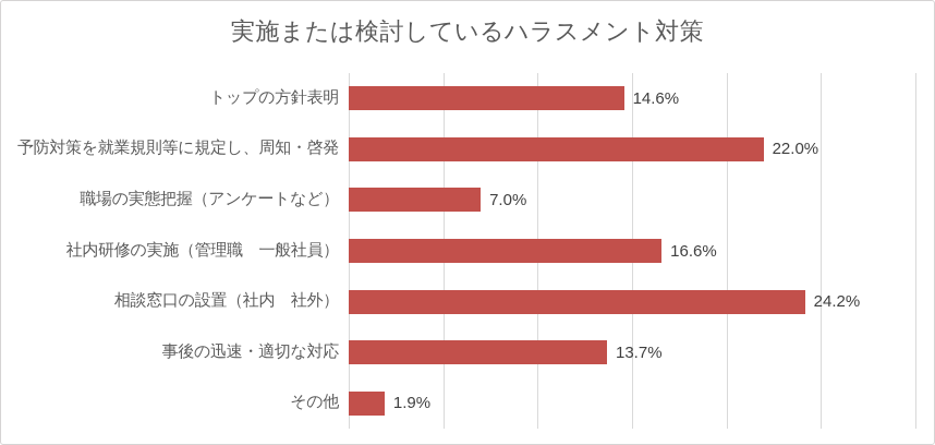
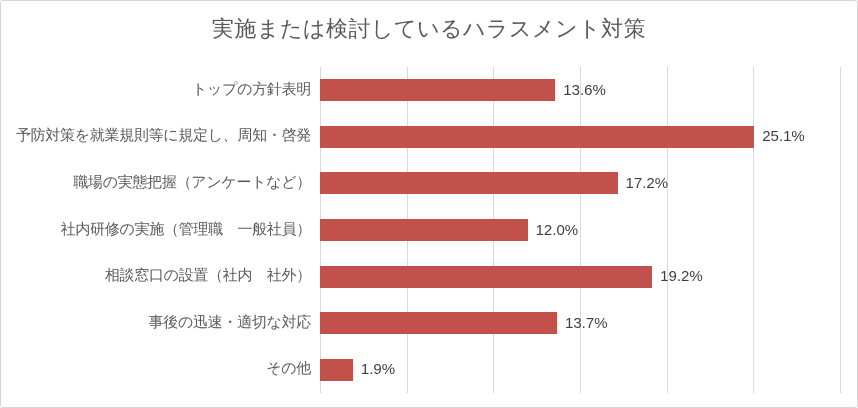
トップの方針表明: 14.6% -> 13.6%
予防対策を就業規則等に規定し、周知・啓発: 22.0% -> 25.1%
職場の実態把握（アンケートなど）: 7.0% -> 17.2%
社内研修の実施（管理職 一般社員）: 16.6% -> 12.0%
相談窓口の設置（社内 社外）: 24.2% -> 19.2%
